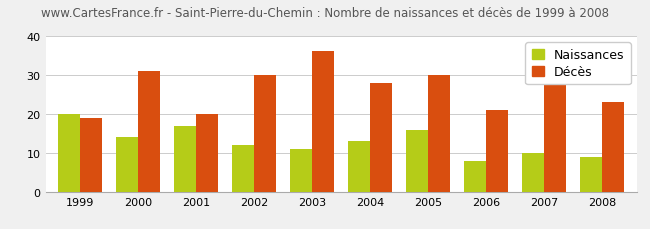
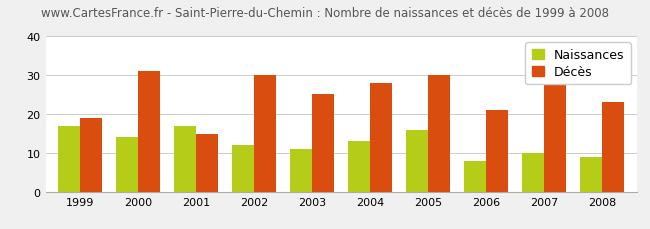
Naissances/1999: 20 -> 17
Décès/2001: 20 -> 15
Décès/2003: 36 -> 25
